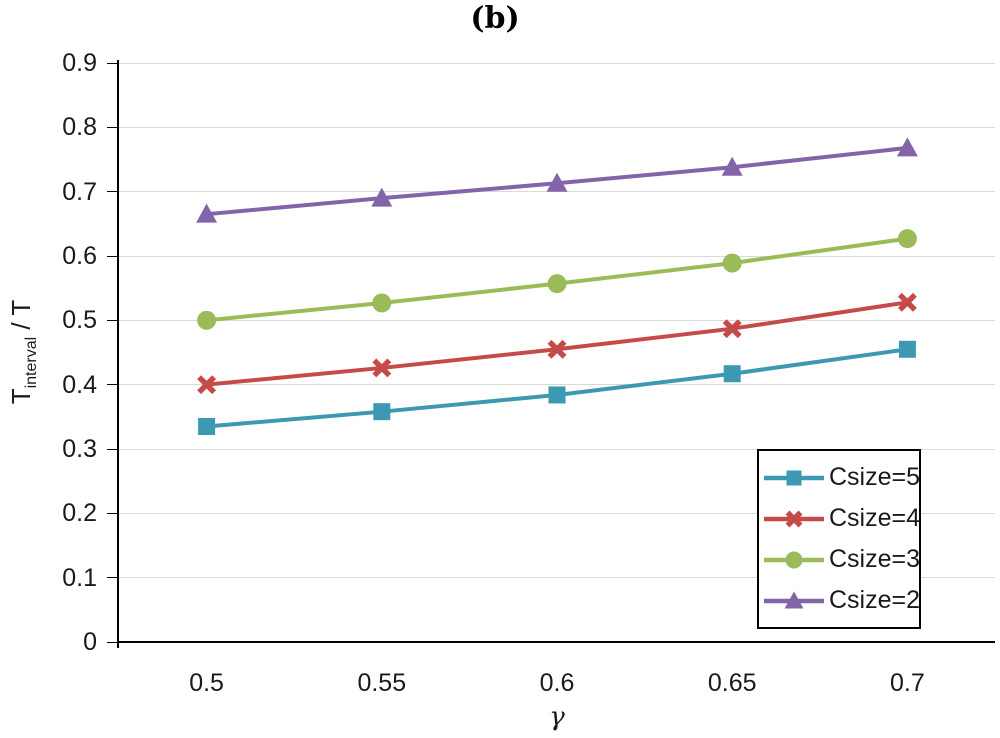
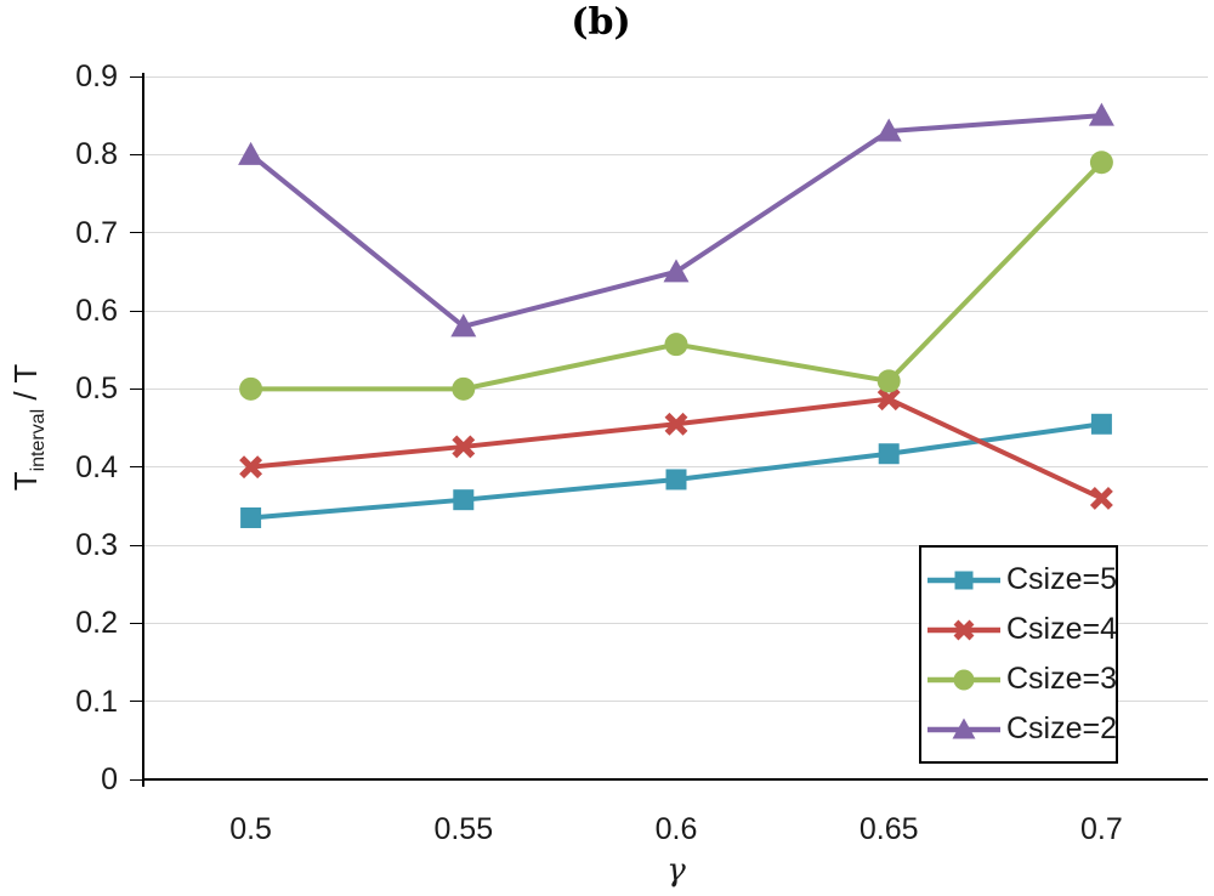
Csize=2/0.5: 0.67 -> 0.80
Csize=3/0.55: 0.53 -> 0.50
Csize=2/0.55: 0.69 -> 0.58
Csize=2/0.6: 0.71 -> 0.65
Csize=3/0.65: 0.59 -> 0.51
Csize=2/0.65: 0.74 -> 0.83
Csize=4/0.7: 0.53 -> 0.36
Csize=3/0.7: 0.63 -> 0.79
Csize=2/0.7: 0.77 -> 0.85
